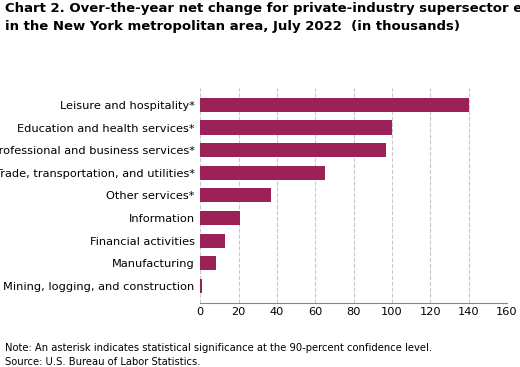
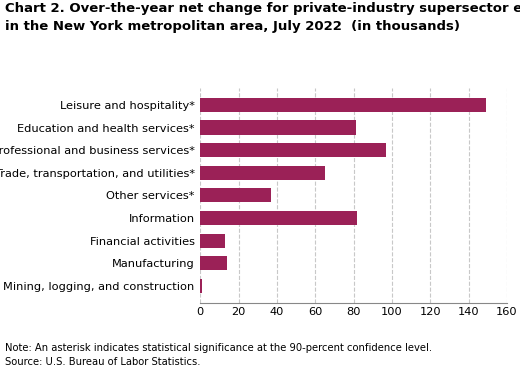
Leisure and hospitality*: 140 -> 149
Education and health services*: 100 -> 81
Information: 21 -> 82
Manufacturing: 8 -> 14
